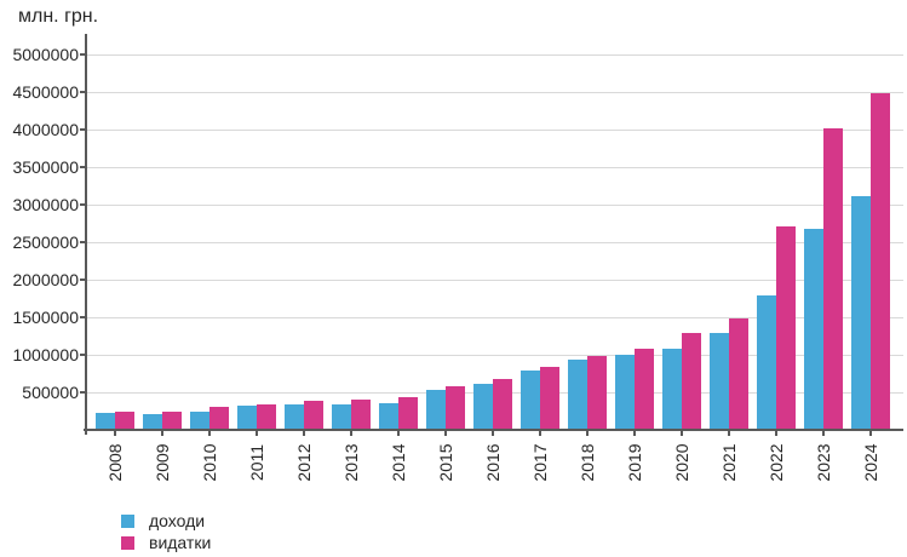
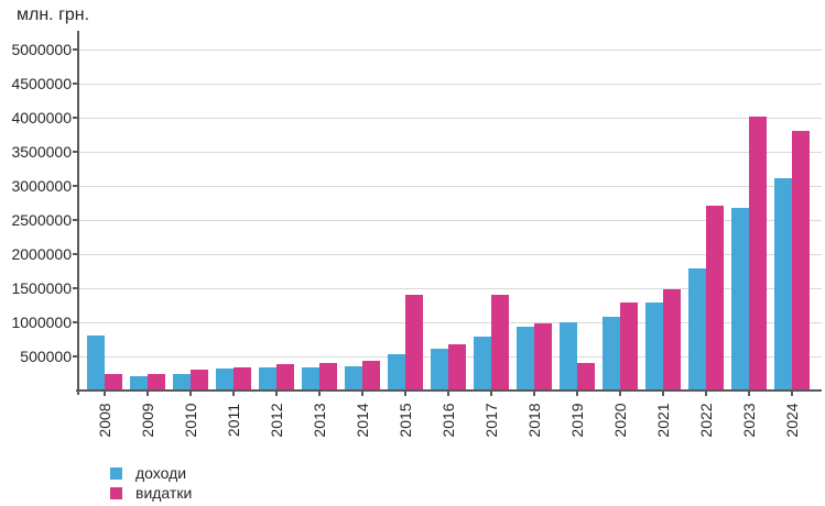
доходи/2008: 200000 -> 800000
видатки/2015: 600000 -> 1400000
видатки/2017: 800000 -> 1400000
видатки/2019: 1100000 -> 400000
видатки/2024: 4500000 -> 3800000
